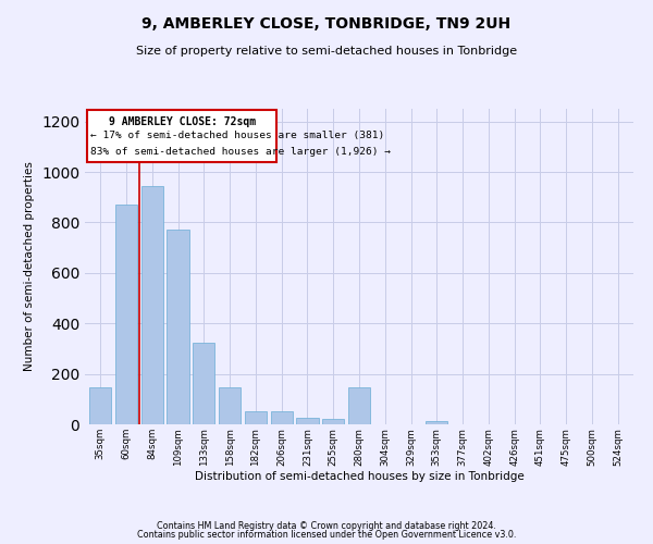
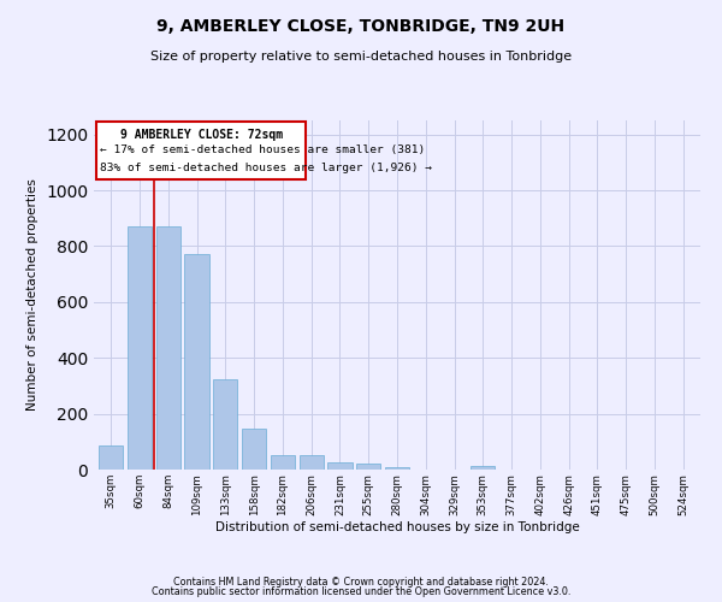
35sqm: 145 -> 85
84sqm: 945 -> 870
280sqm: 145 -> 10
